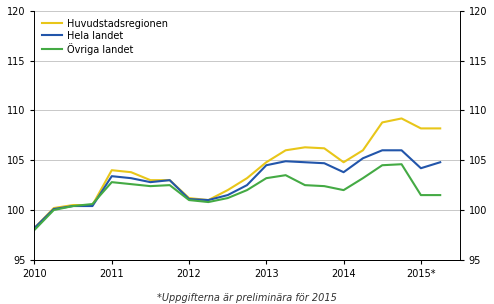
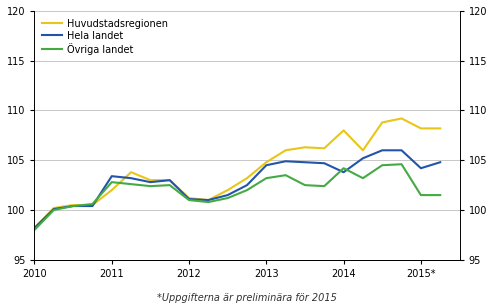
Huvudstadsregionen/2011: 104.0 -> 102.0
Huvudstadsregionen/2014: 104.8 -> 108.0
Övriga landet/2014: 102.0 -> 104.2
